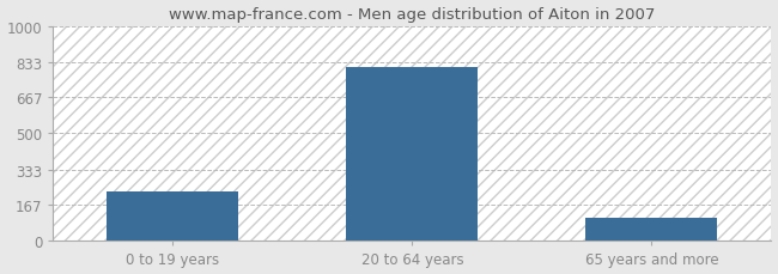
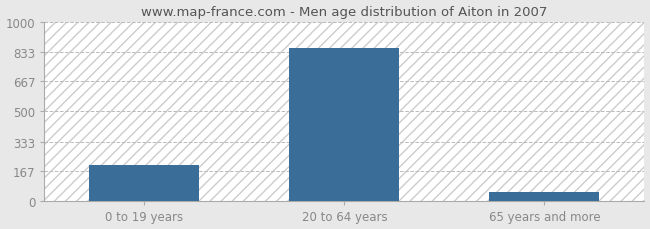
0 to 19 years: 230 -> 200
20 to 64 years: 810 -> 850
65 years and more: 110 -> 50
